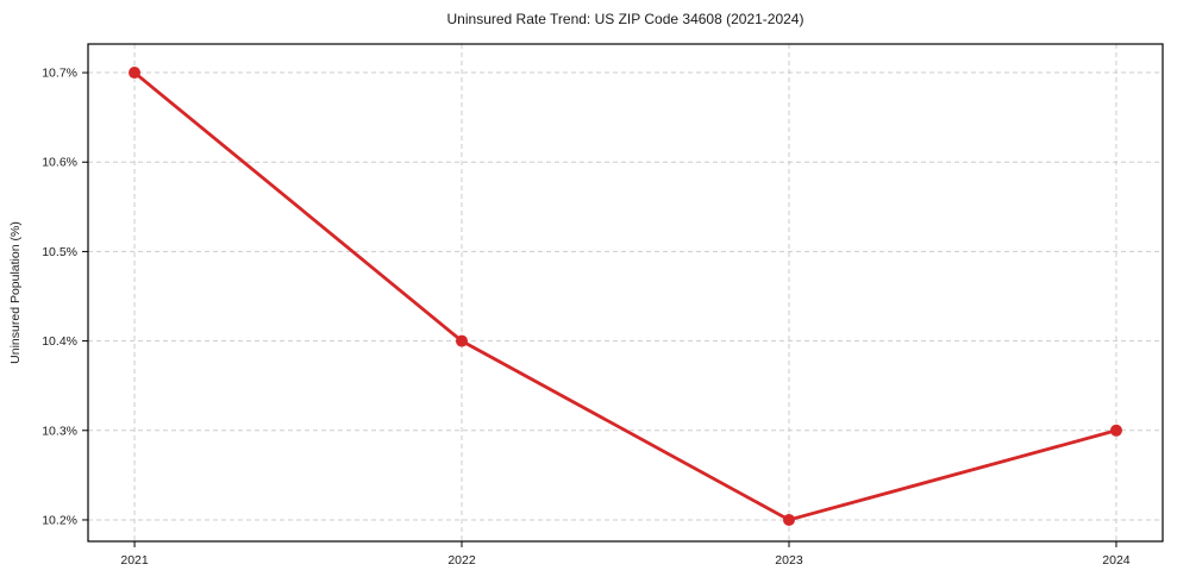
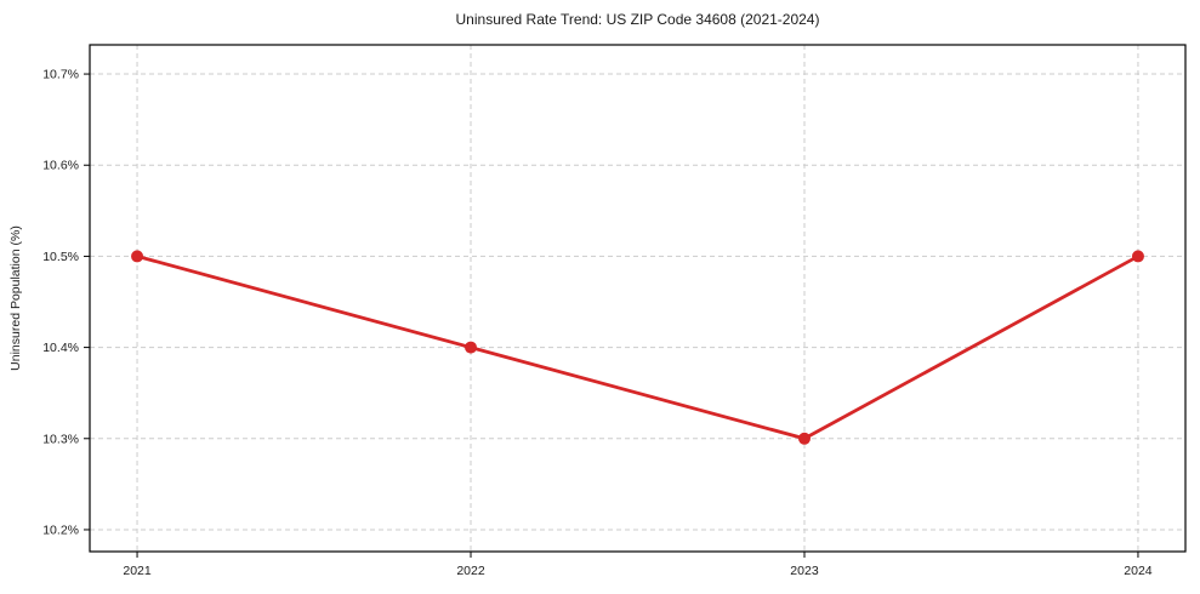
2021: 10.7% -> 10.5%
2023: 10.2% -> 10.3%
2024: 10.3% -> 10.5%
